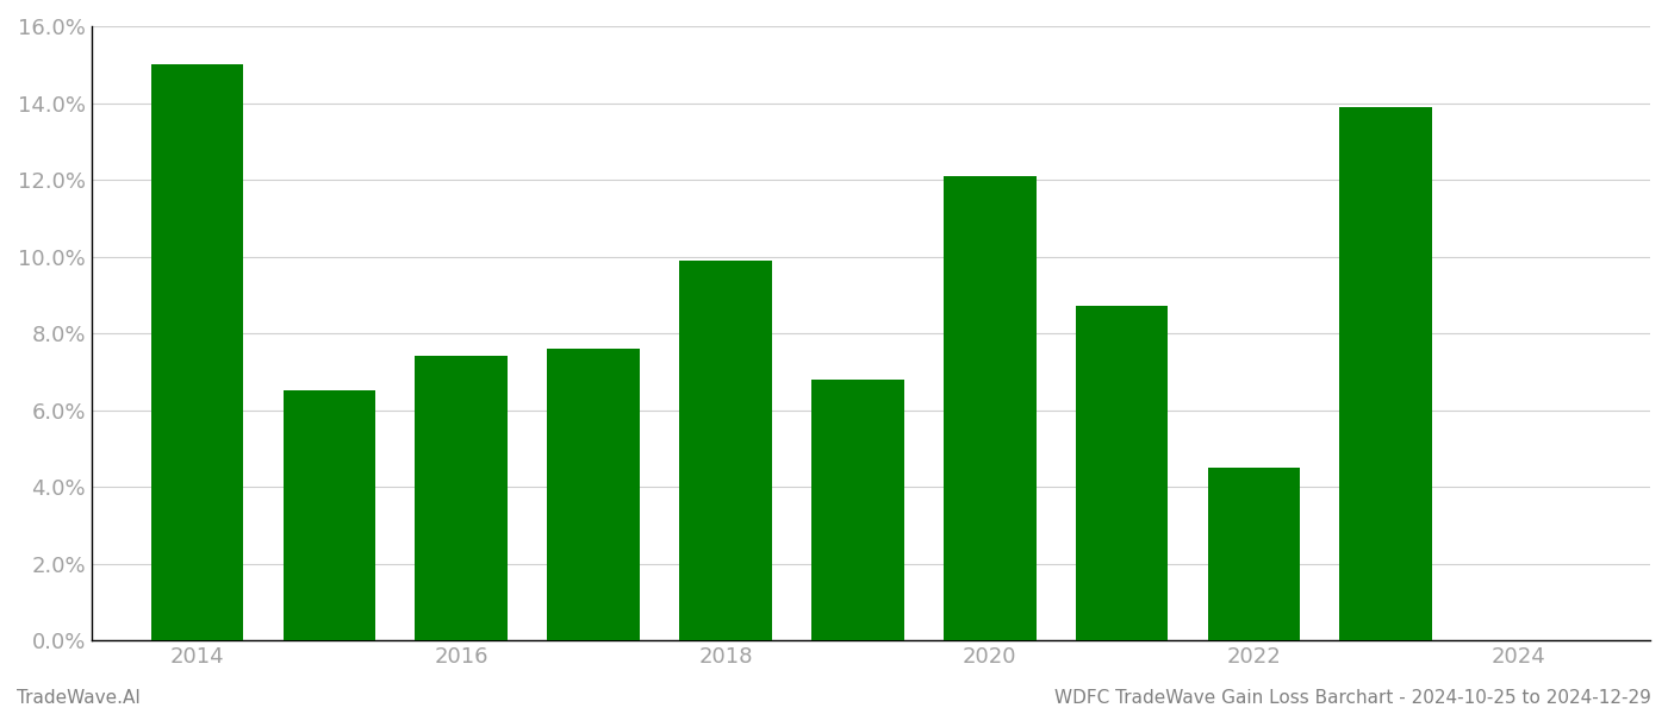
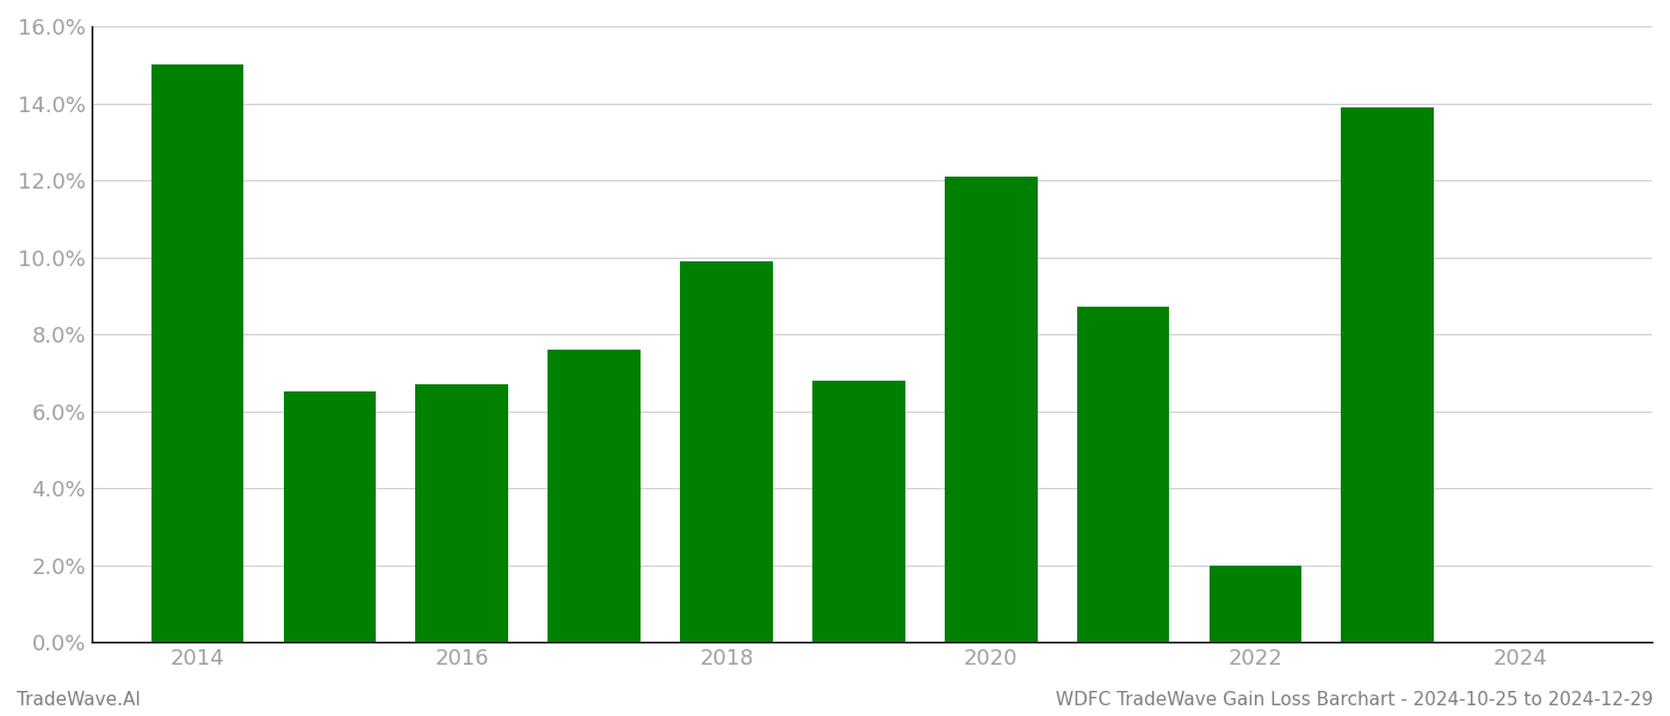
2016: 7.4% -> 6.7%
2022: 4.5% -> 2.0%
